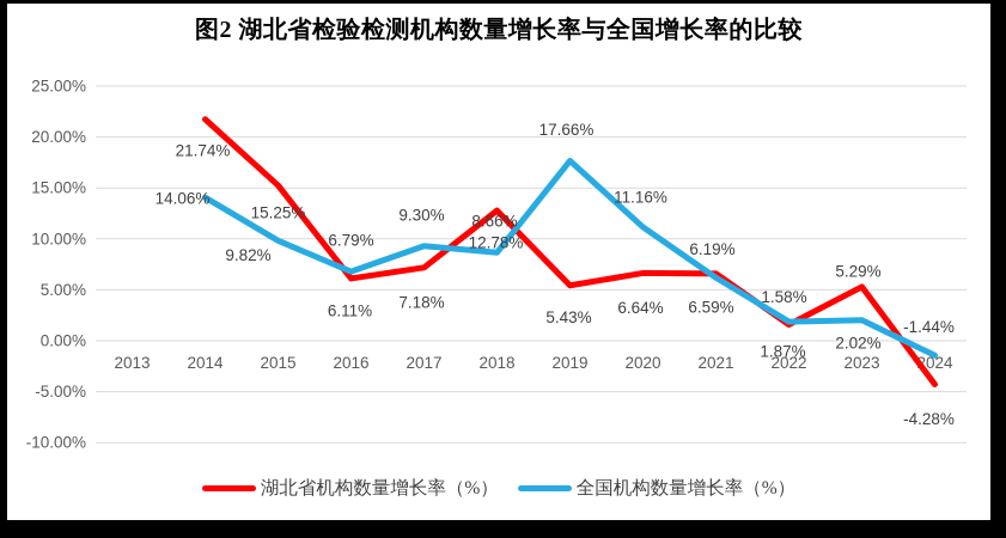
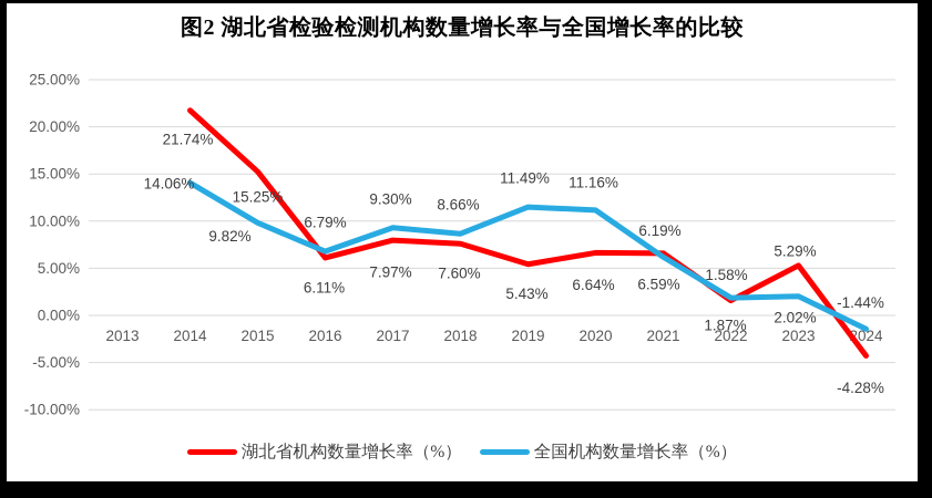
湖北省机构数量增长率（%）/2017: 7.18% -> 7.97%
湖北省机构数量增长率（%）/2018: 12.78% -> 7.60%
全国机构数量增长率（%）/2019: 17.66% -> 11.49%
